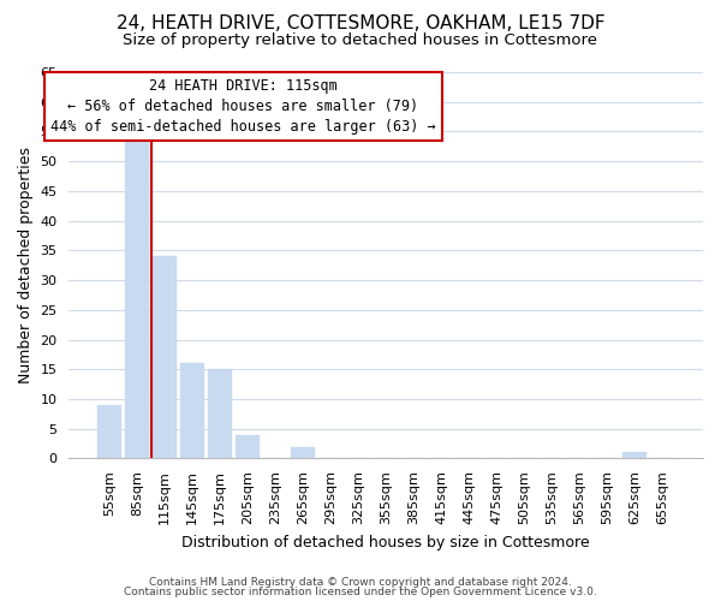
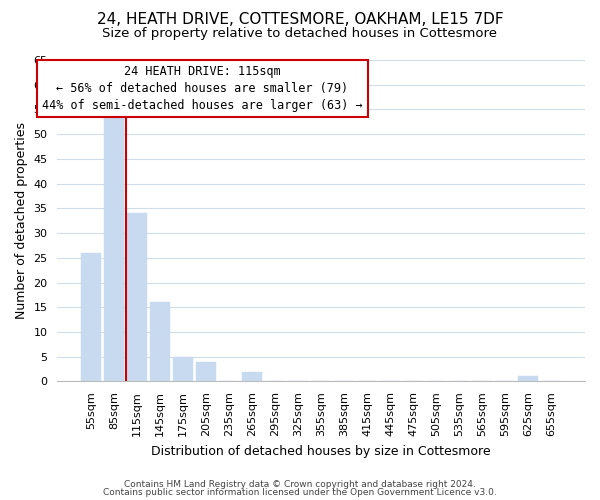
55sqm: 9 -> 26
175sqm: 15 -> 5
